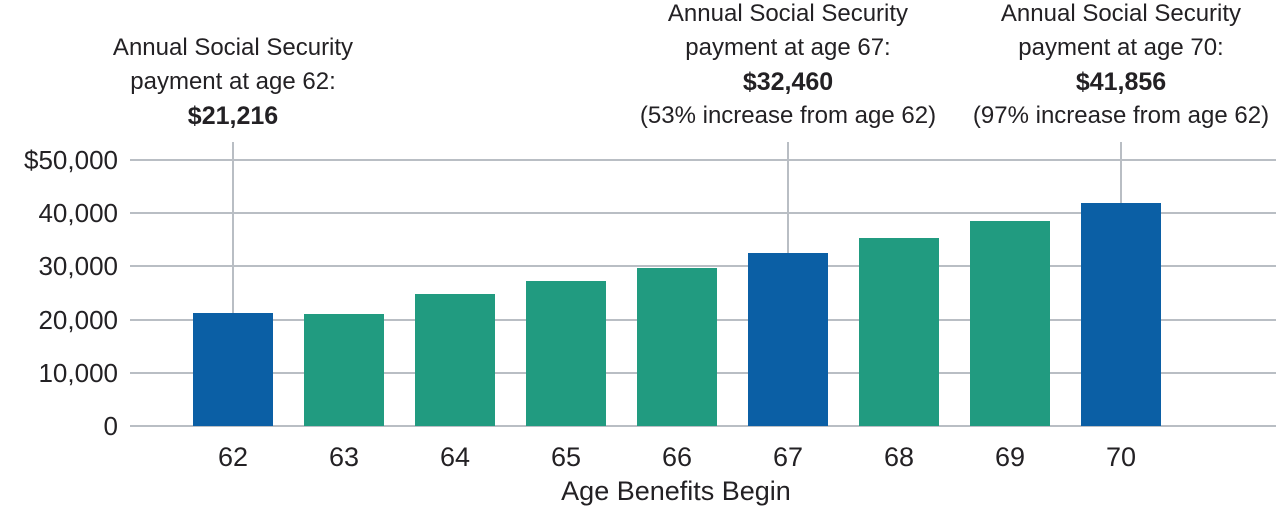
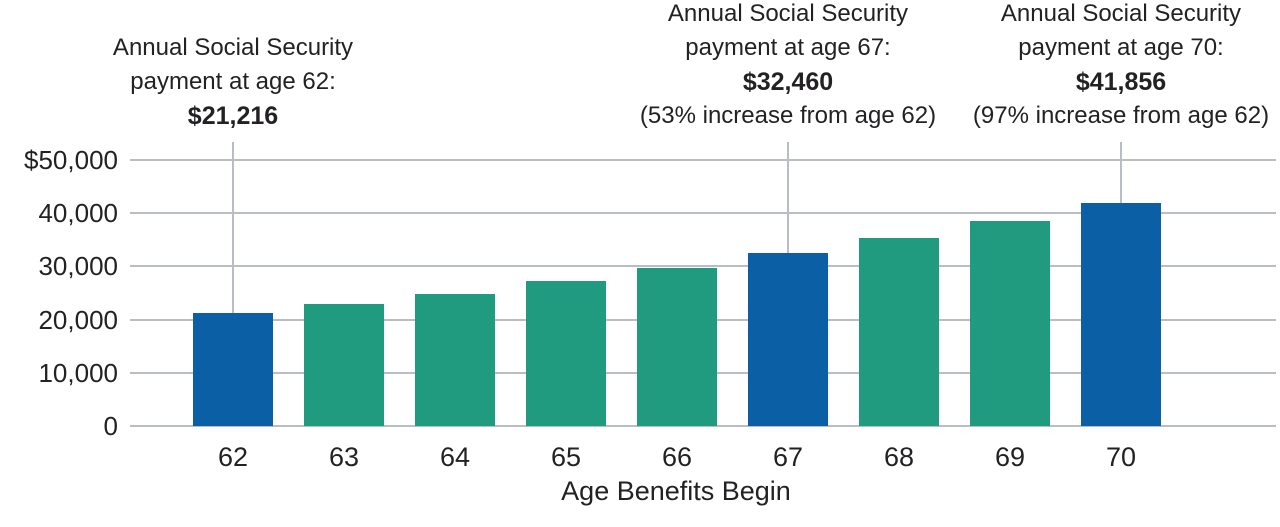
63: $21000 -> $23000
